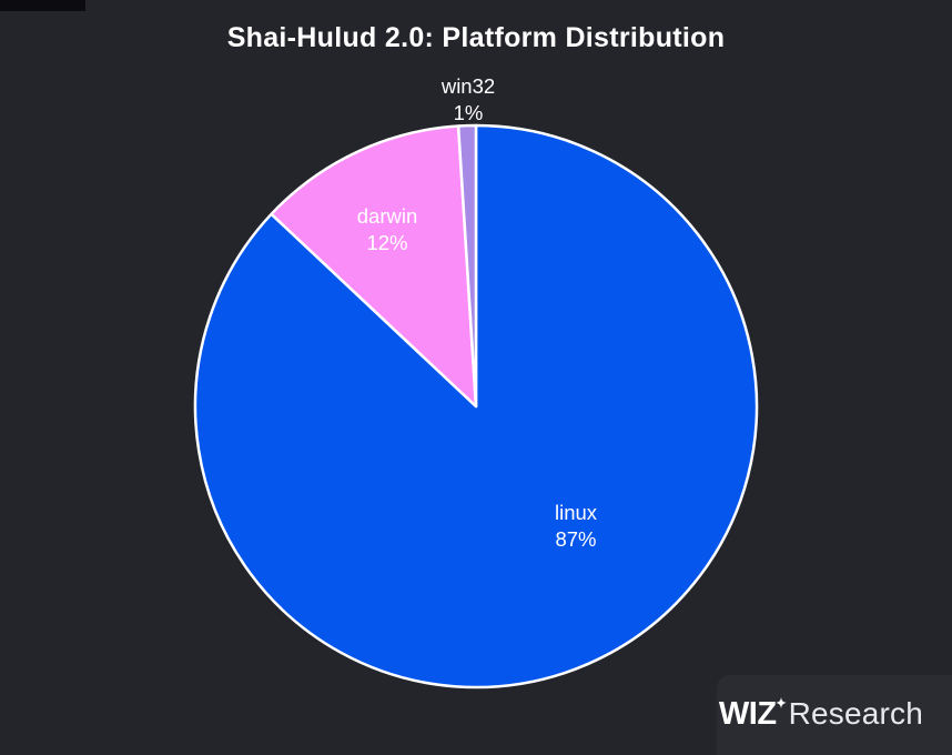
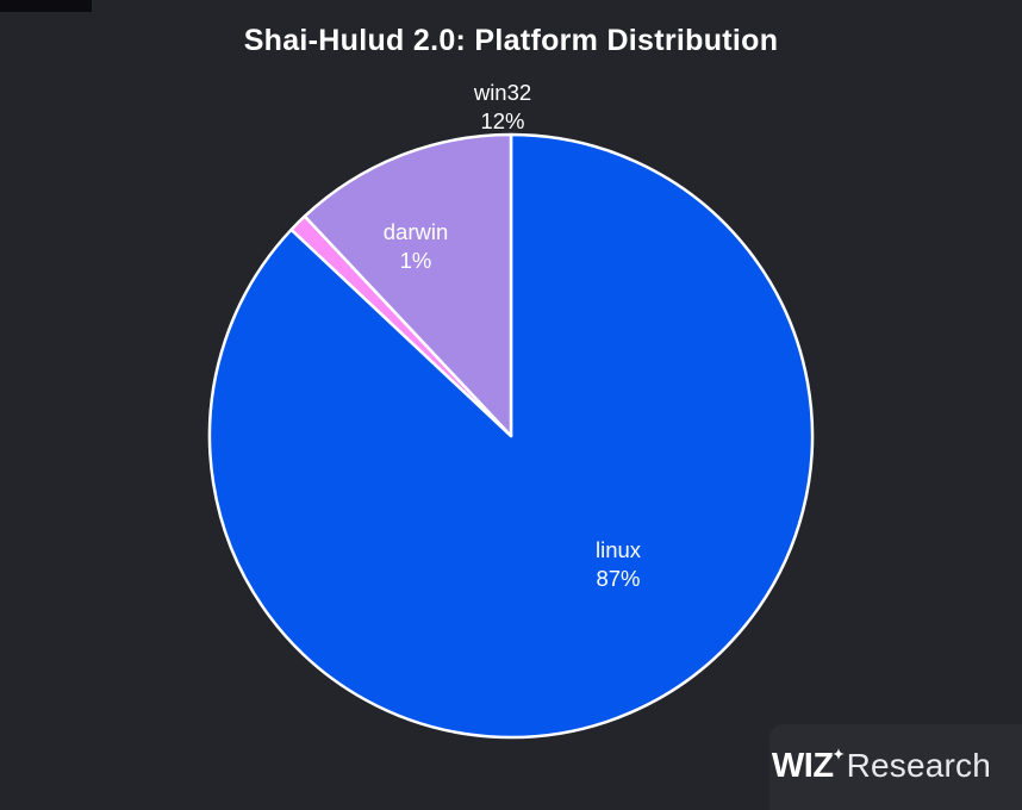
darwin: 12% -> 1%
win32: 1% -> 12%
